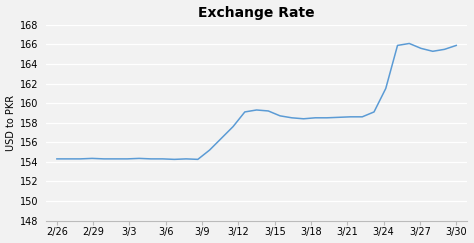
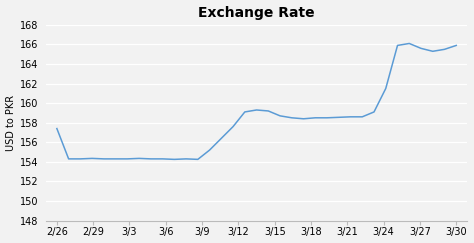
2/26: 154.3 -> 157.4
